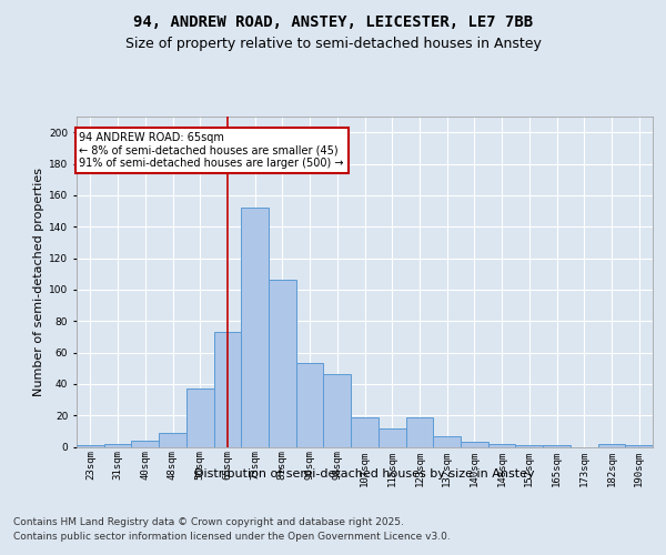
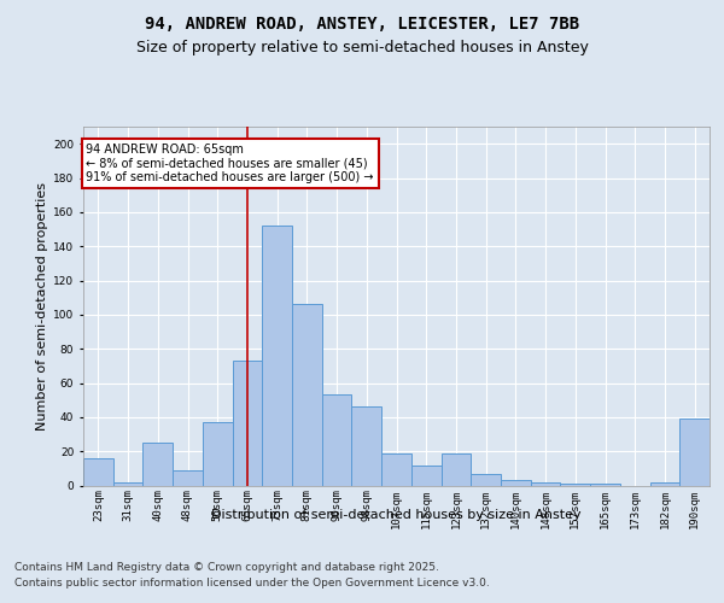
23sqm: 1 -> 16
40sqm: 4 -> 25
190sqm: 1 -> 39
